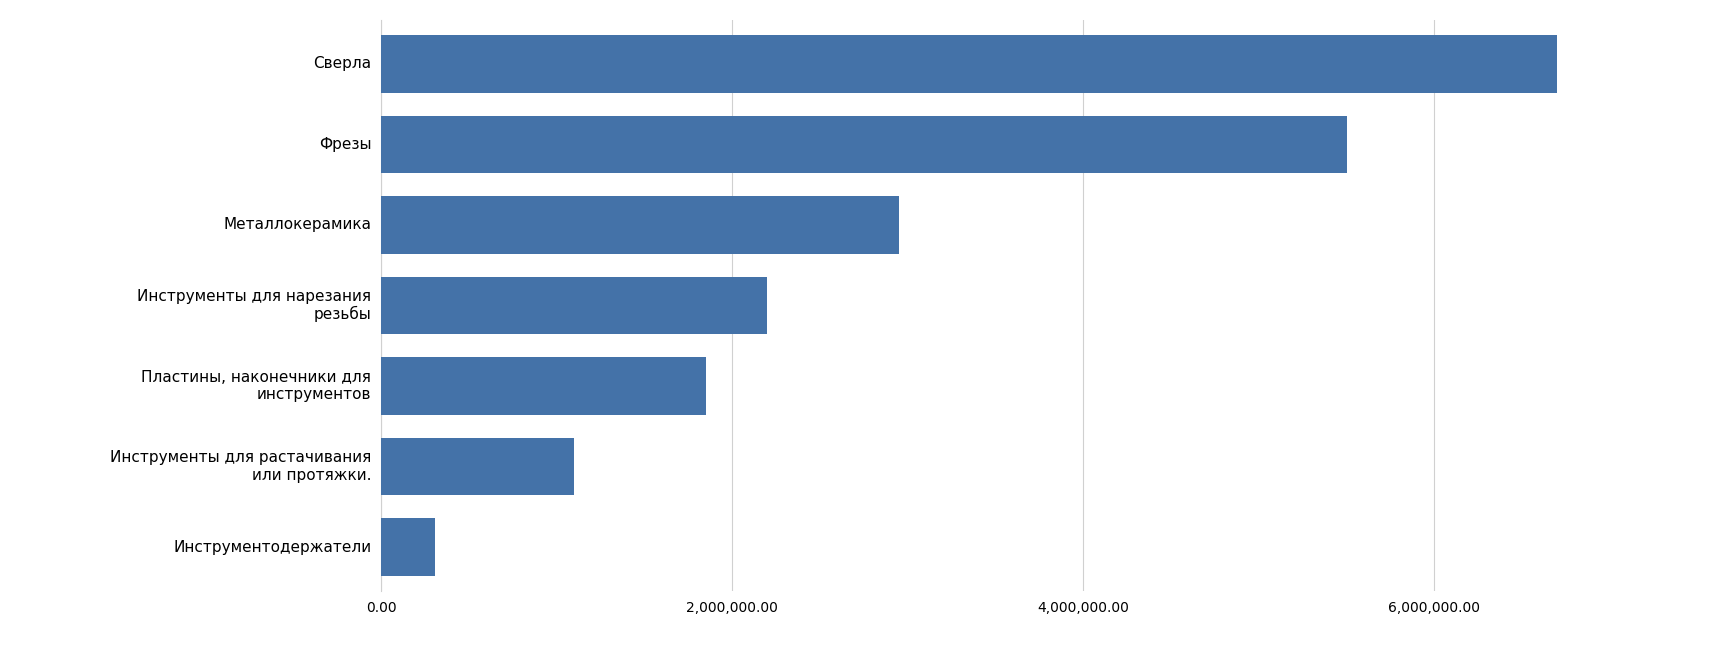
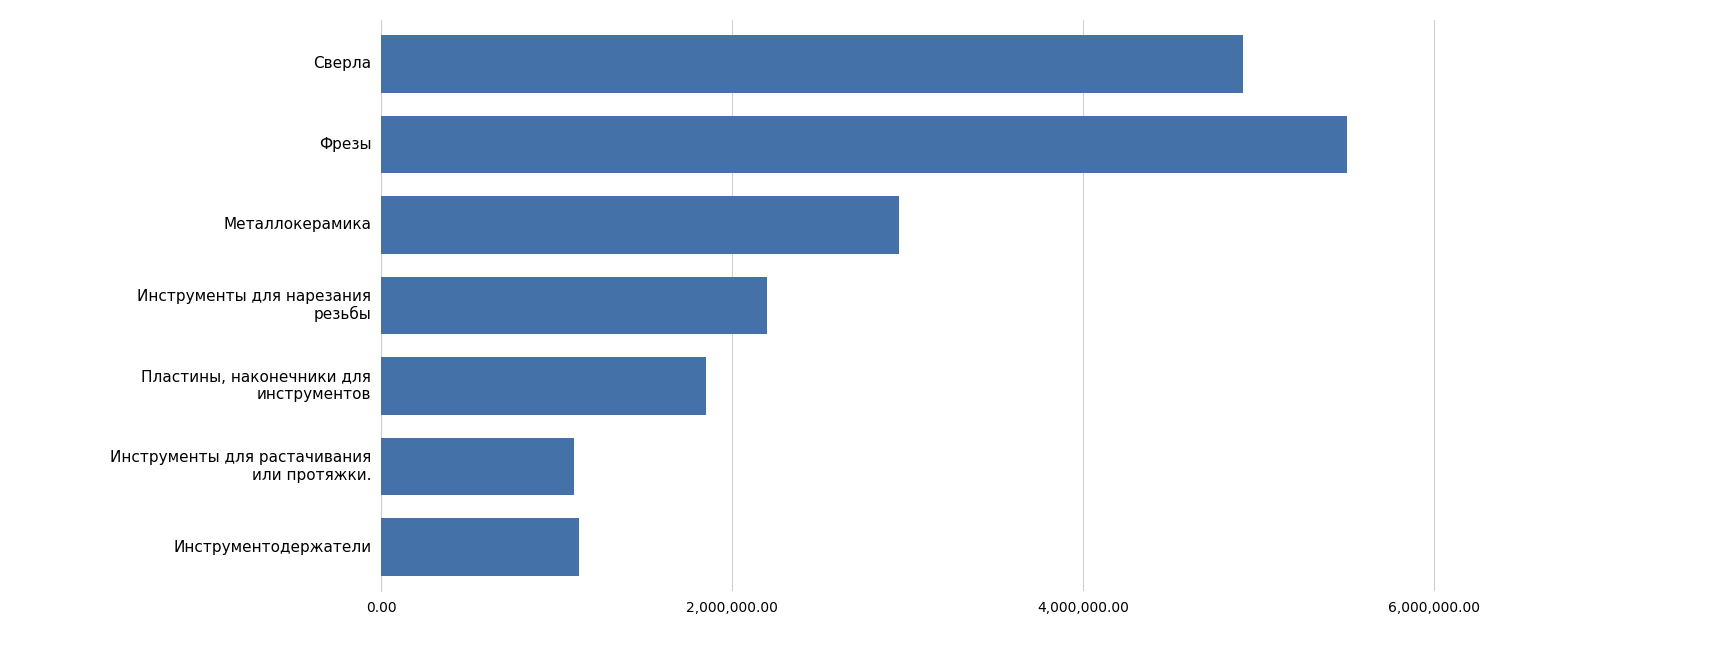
Сверла: 6,700,000 -> 4,910,000
Инструментодержатели: 310,000 -> 1,130,000
